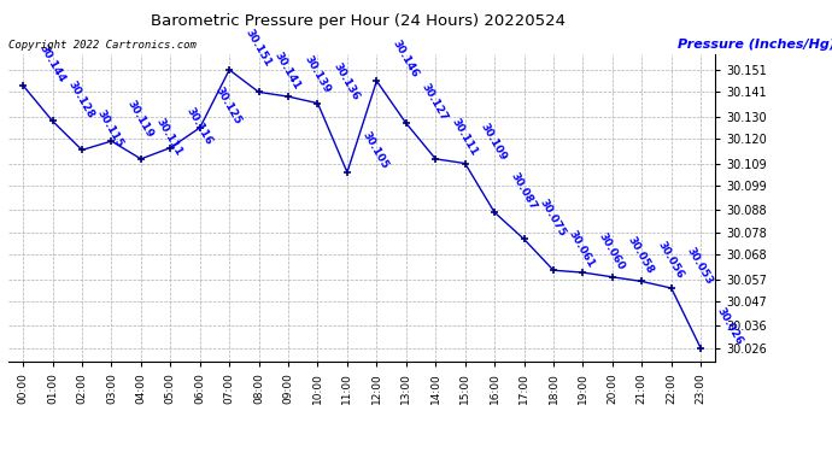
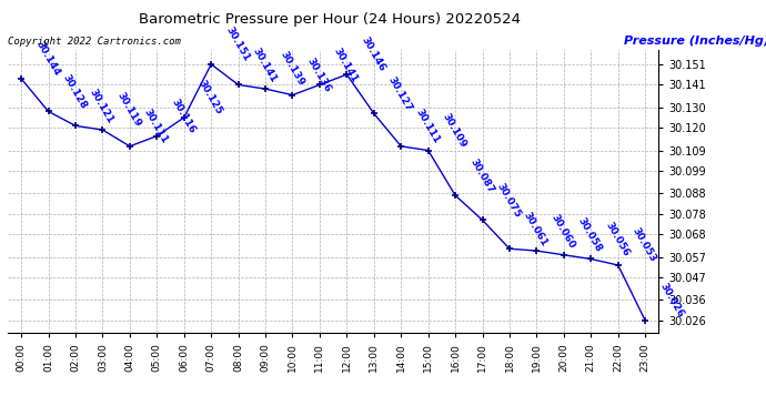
02:00: 30.115 -> 30.121
11:00: 30.105 -> 30.141
